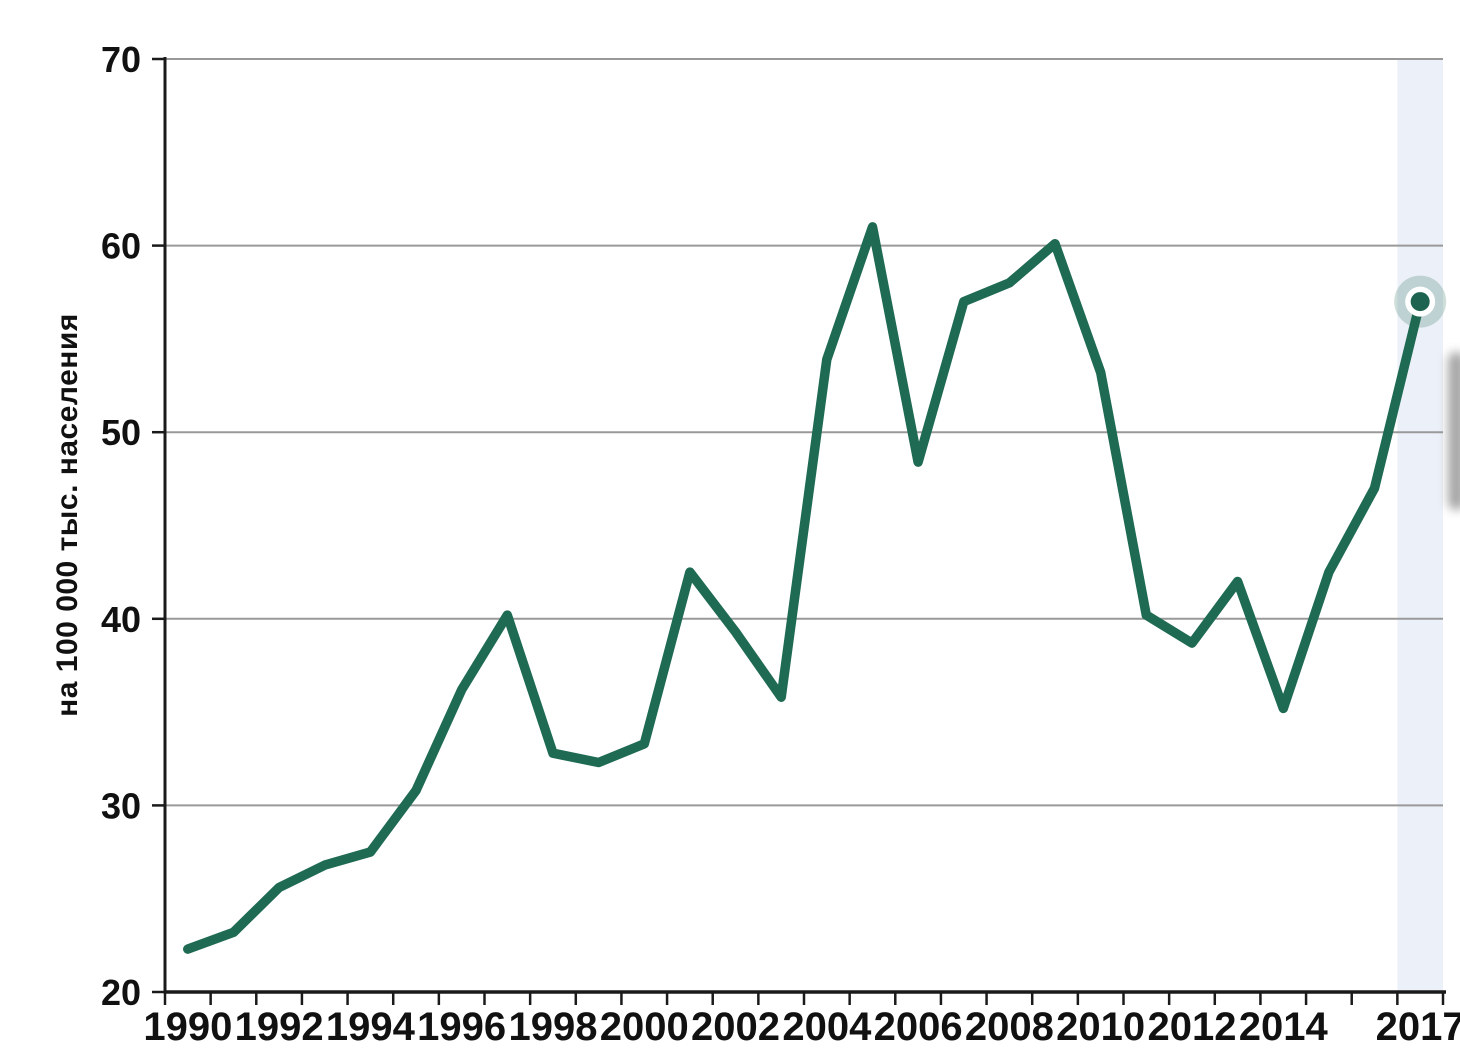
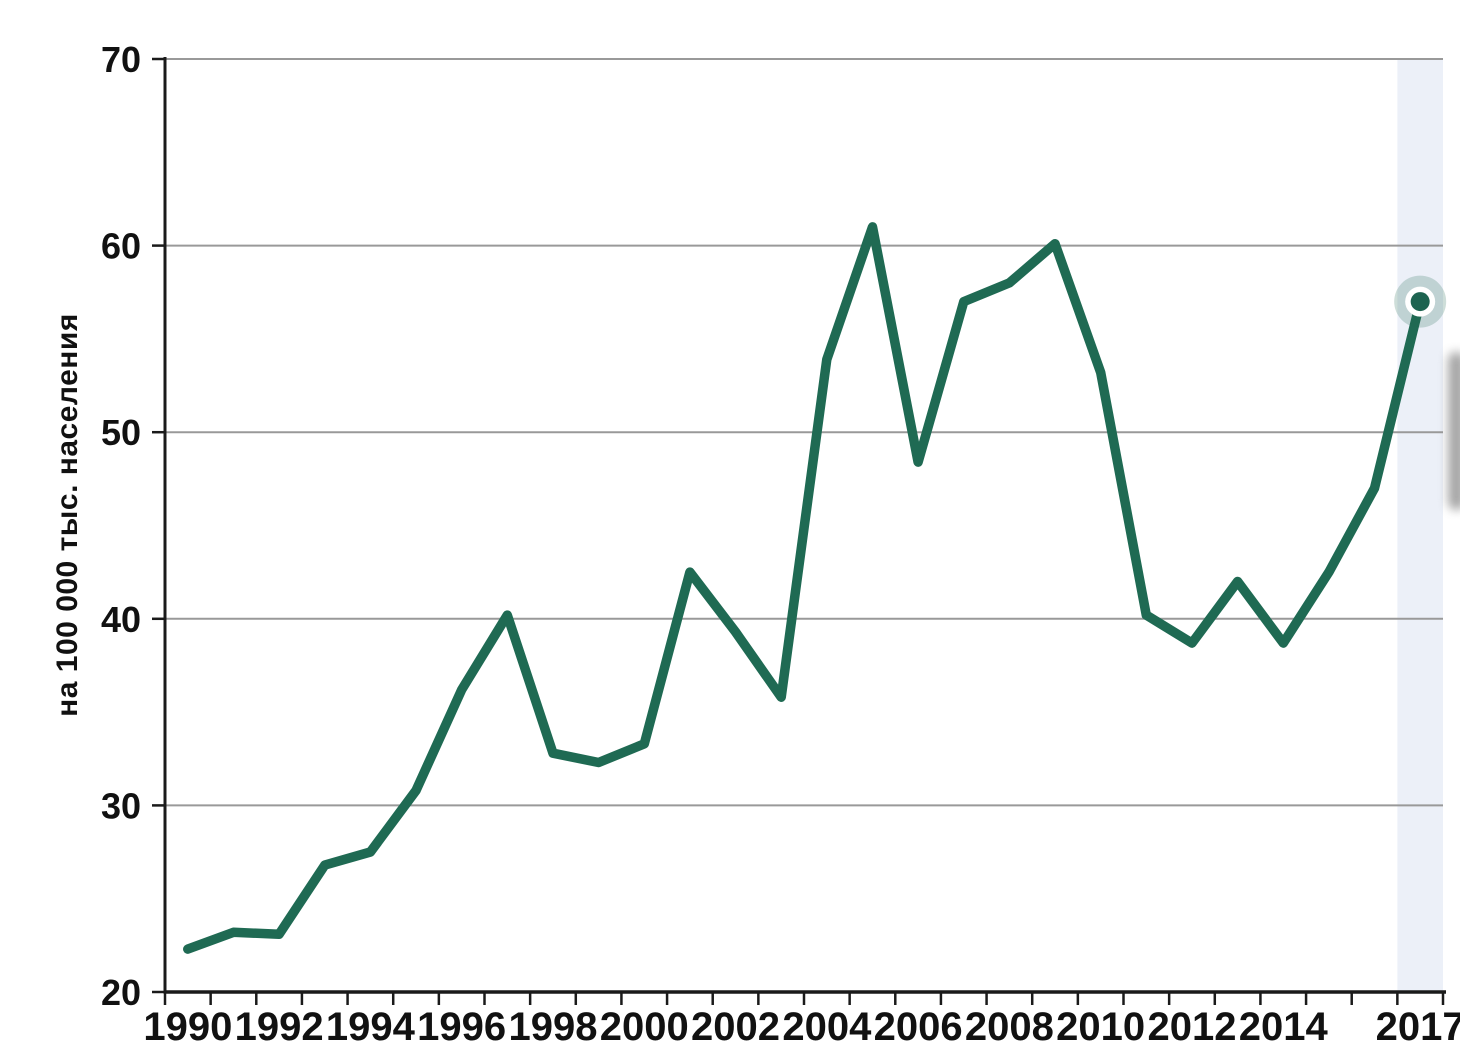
1992: 25.6 -> 23.1
2014: 35.2 -> 38.7
